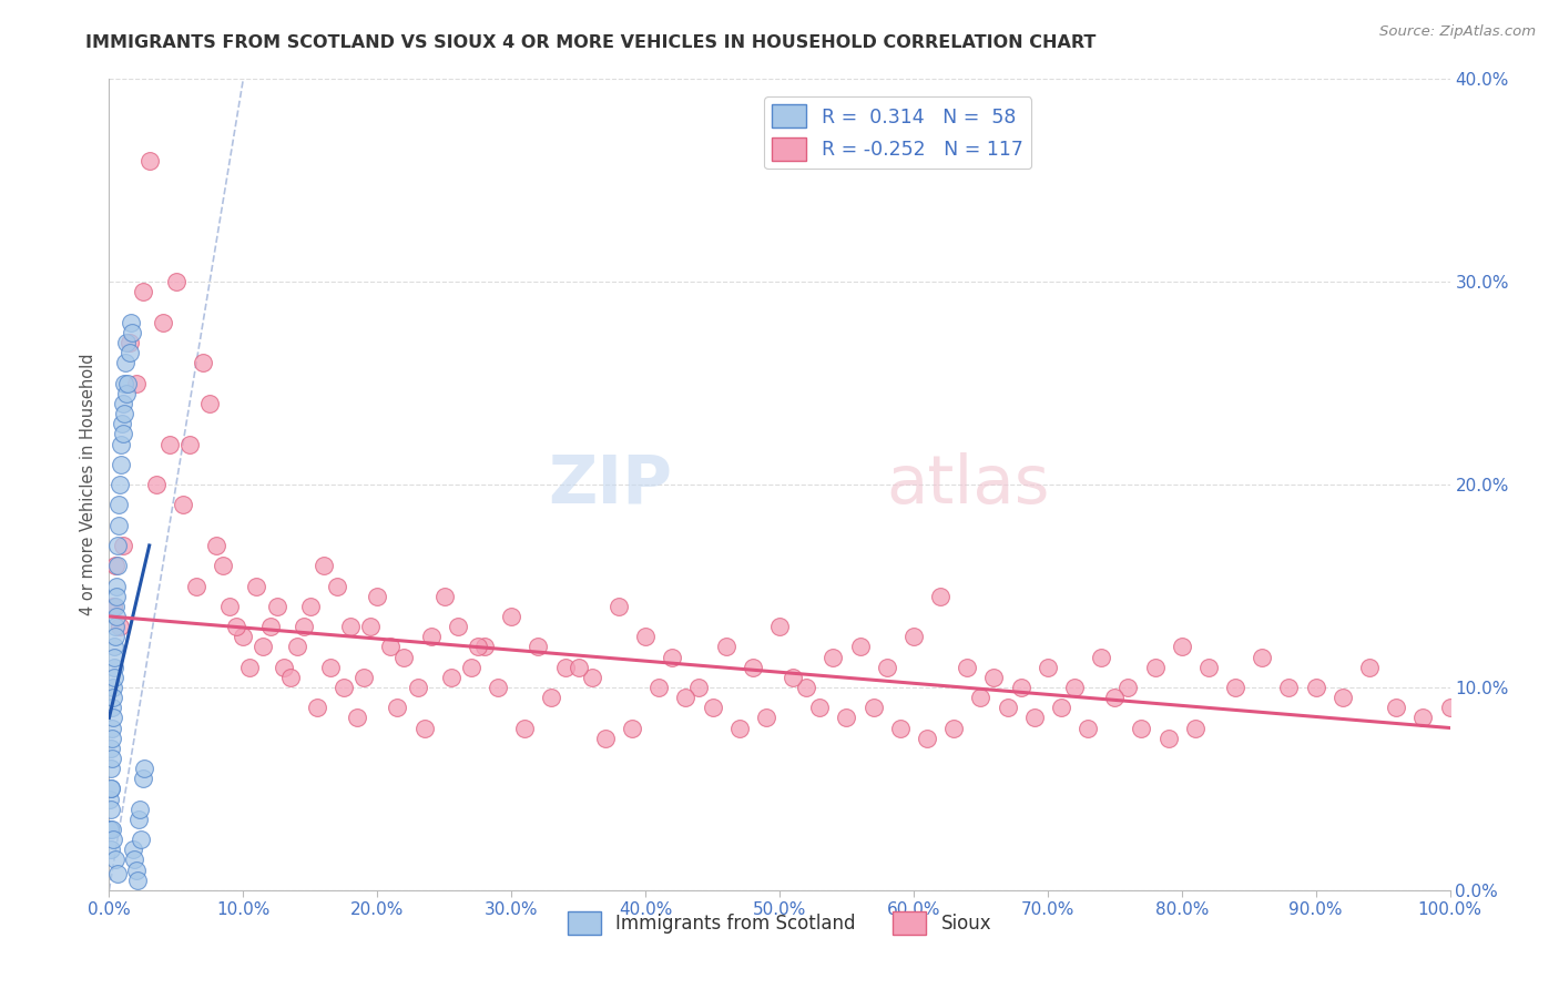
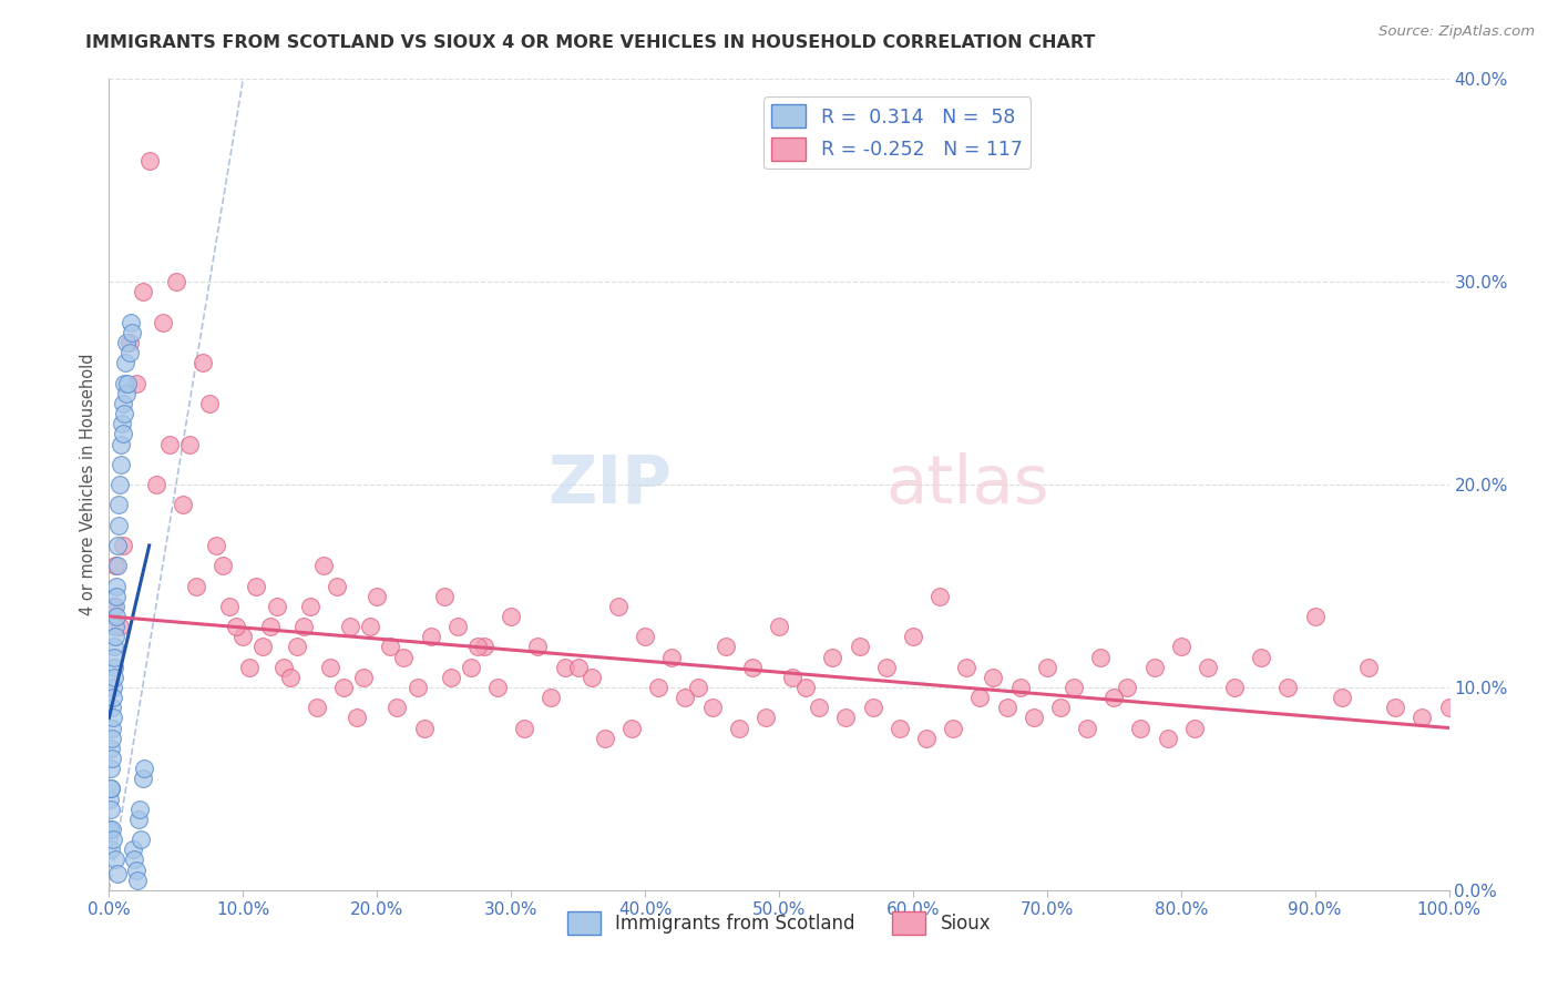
Sioux/90.0%: 10.0% -> 13.5%
